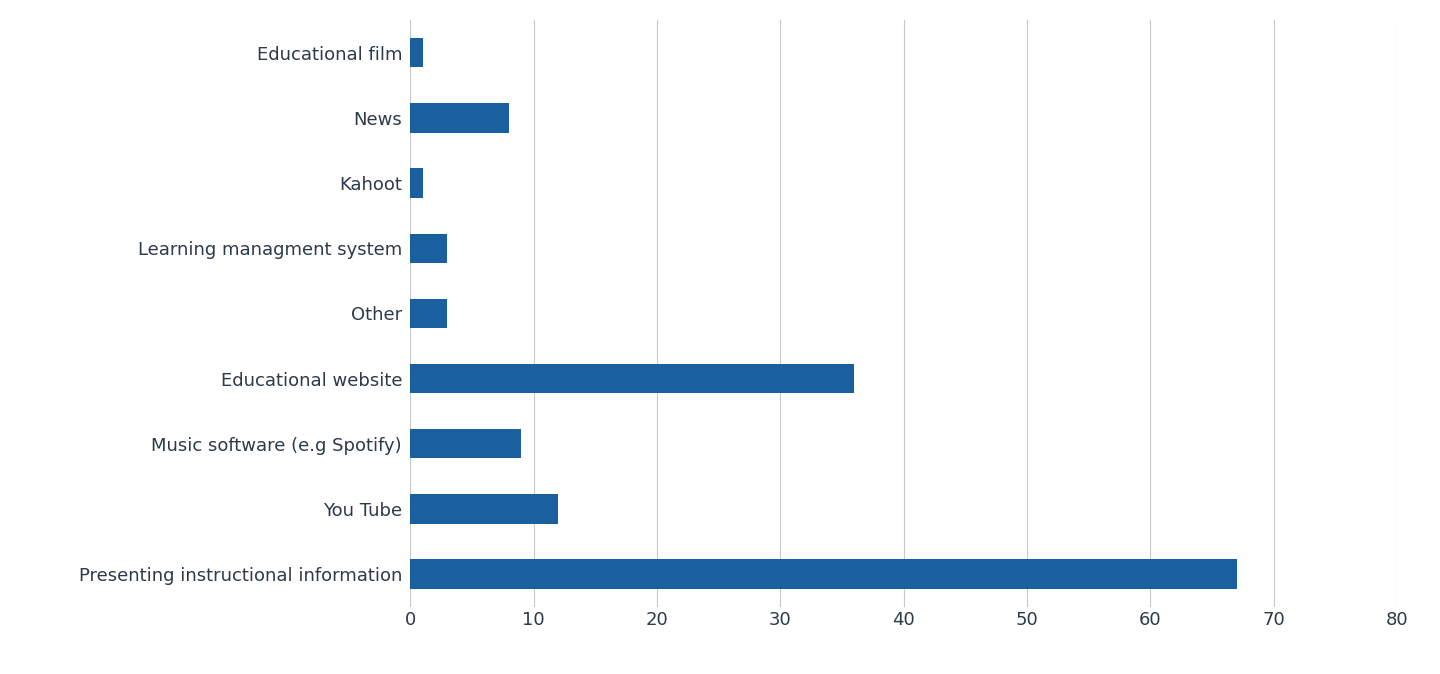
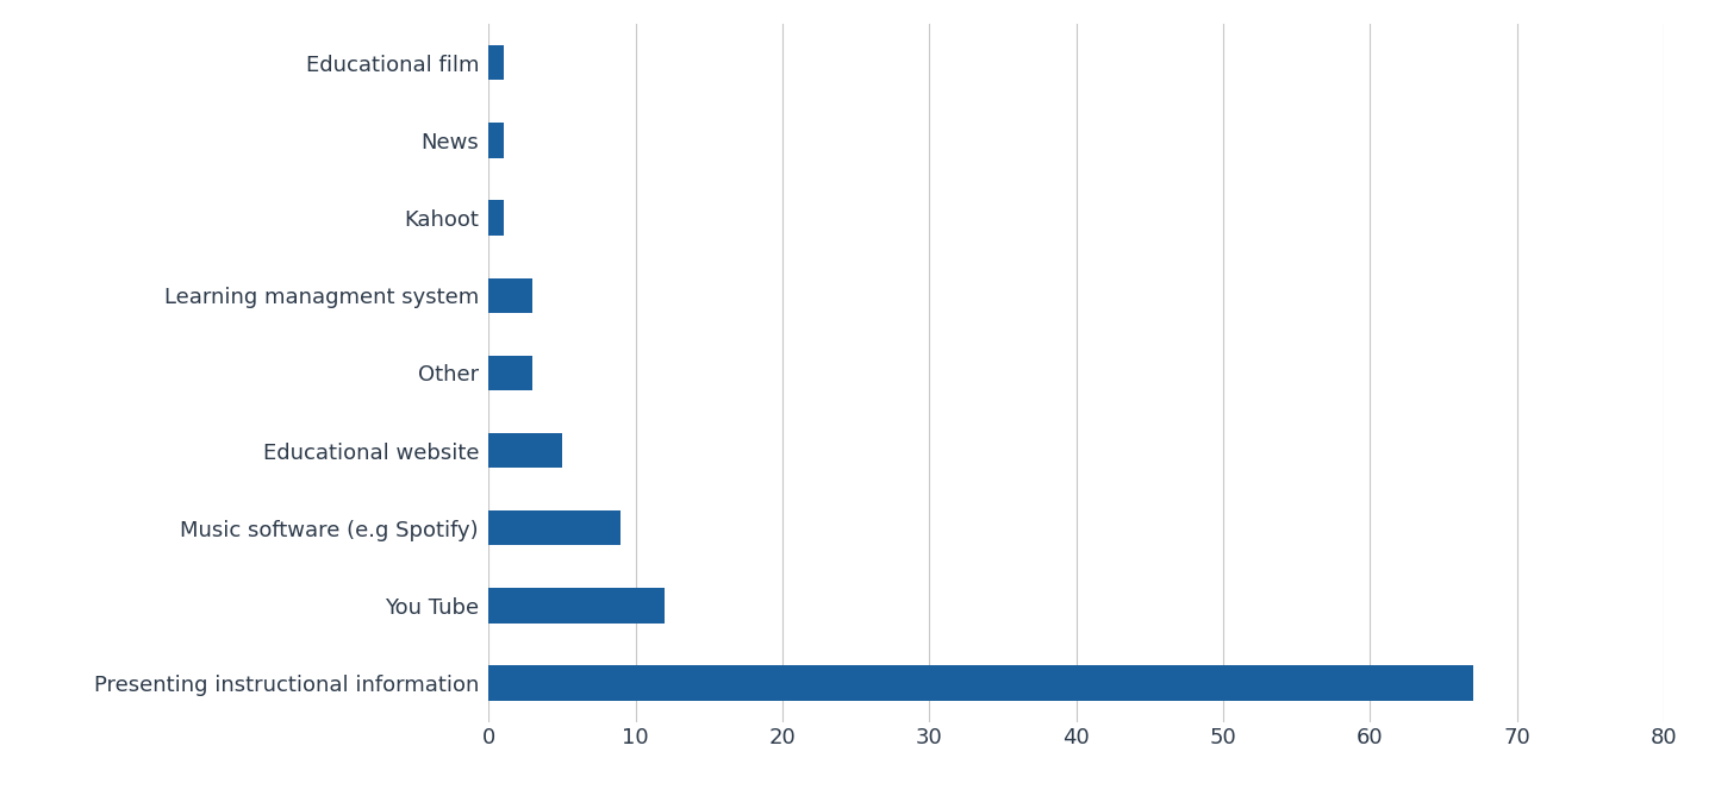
News: 8 -> 1
Educational website: 36 -> 5
